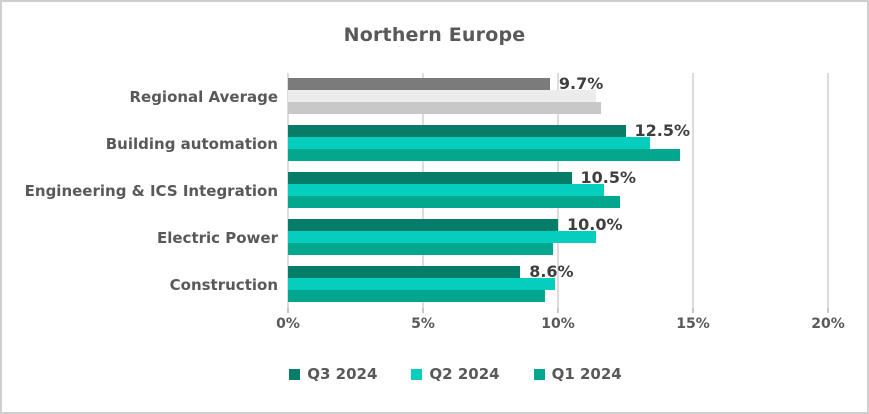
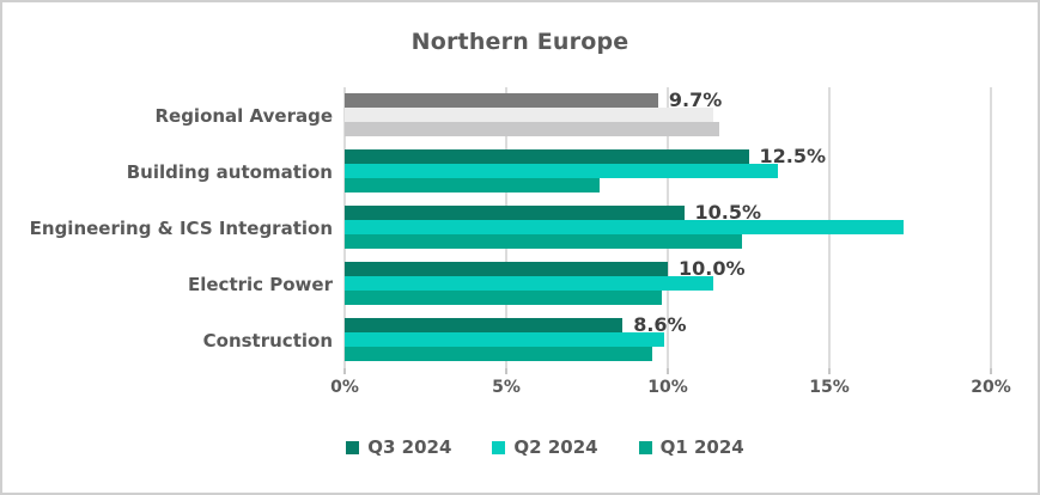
Q1 2024/Building automation: 14.5% -> 7.9%
Q2 2024/Engineering & ICS Integration: 11.7% -> 17.3%
